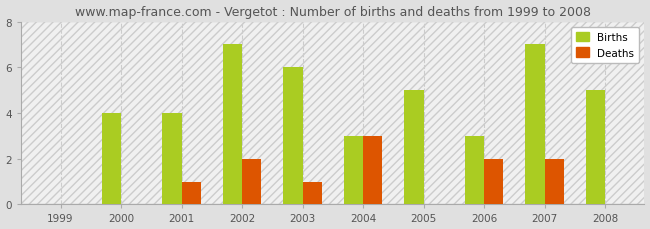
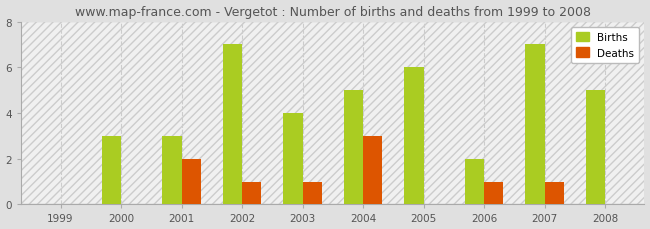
Births/2000: 4 -> 3
Births/2001: 4 -> 3
Deaths/2001: 1 -> 2
Deaths/2002: 2 -> 1
Births/2003: 6 -> 4
Births/2004: 3 -> 5
Births/2005: 5 -> 6
Births/2006: 3 -> 2
Deaths/2006: 2 -> 1
Deaths/2007: 2 -> 1
